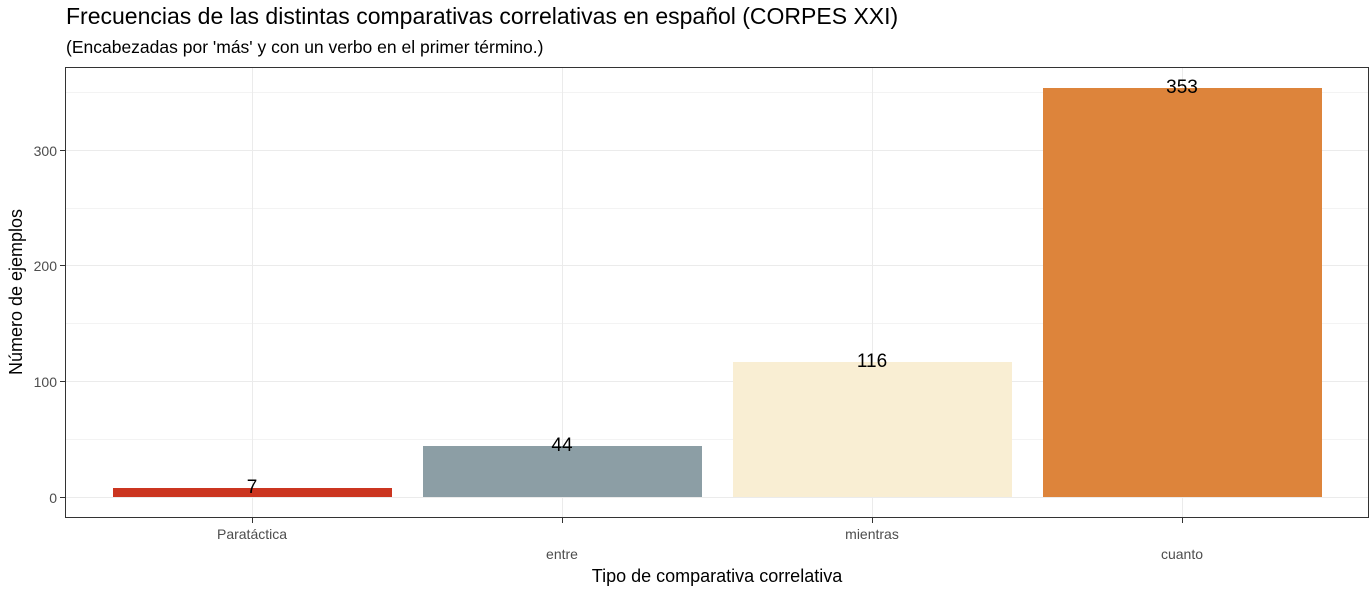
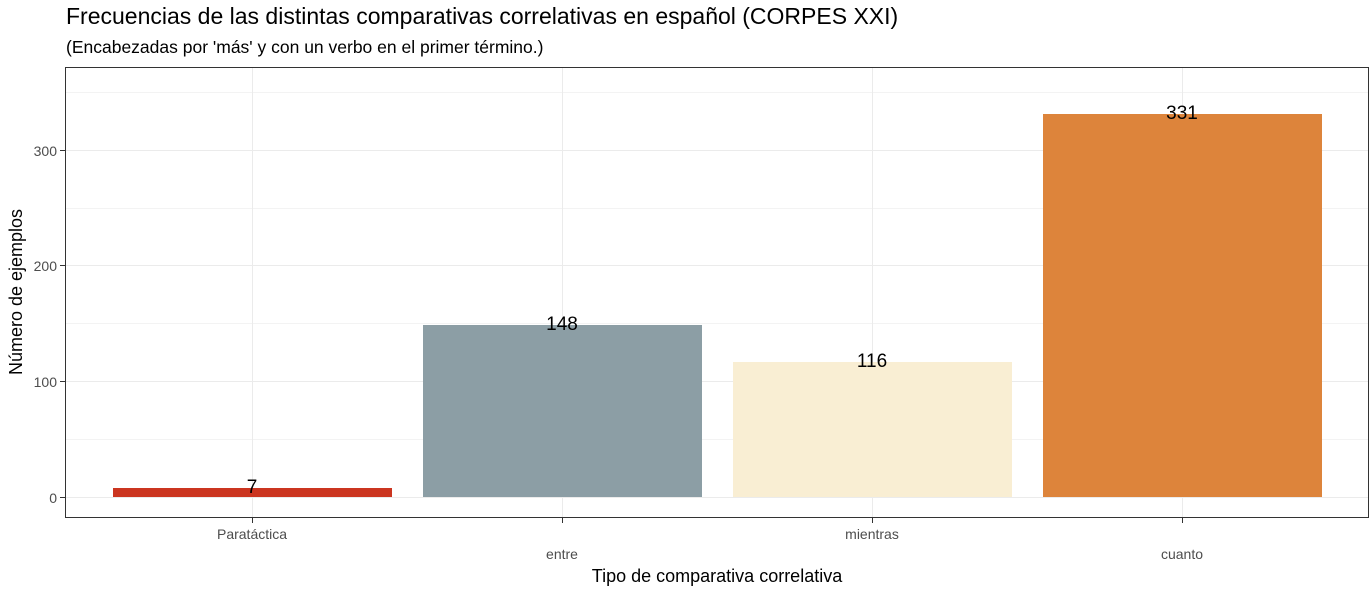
entre: 44 -> 148
cuanto: 353 -> 331
